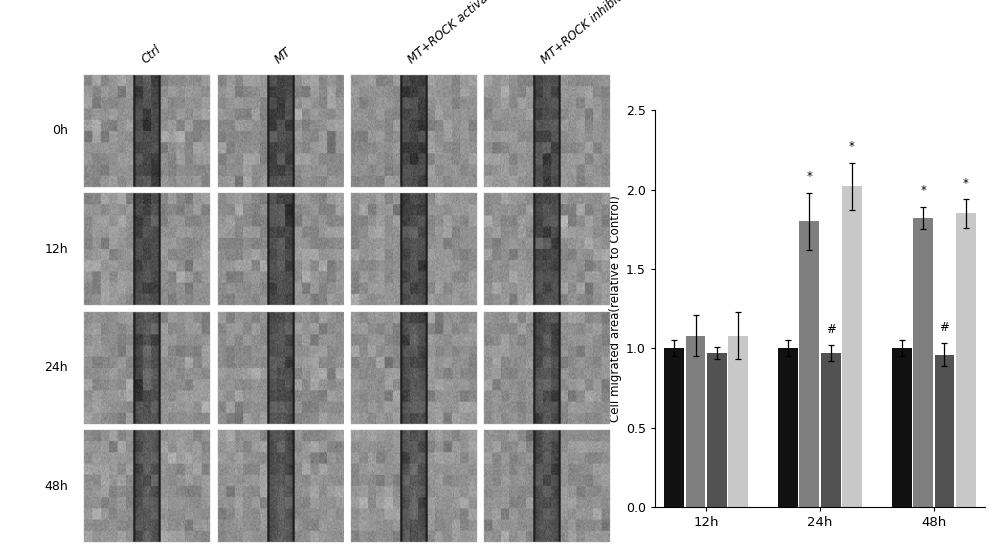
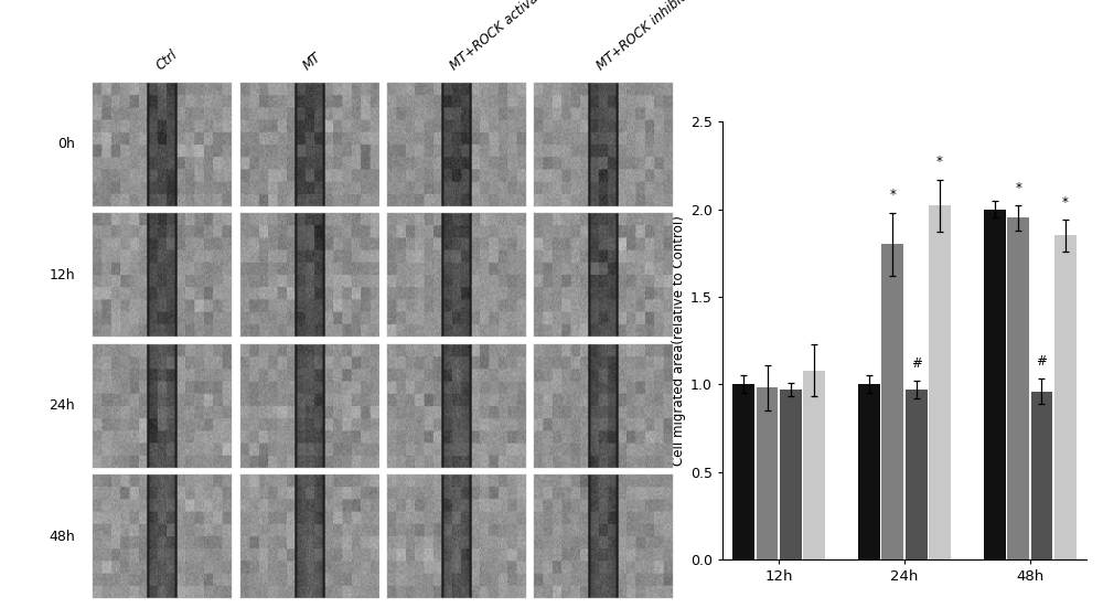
MT/12h: 1.08 -> 0.98
Ctrl/48h: 1 -> 2
MT/48h: 1.82 -> 1.95
